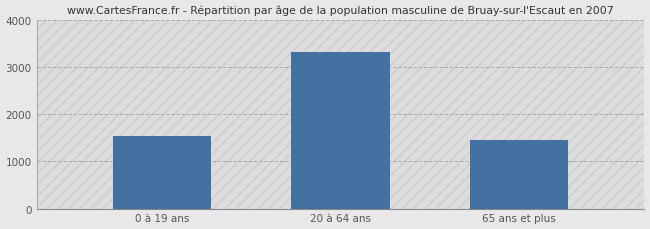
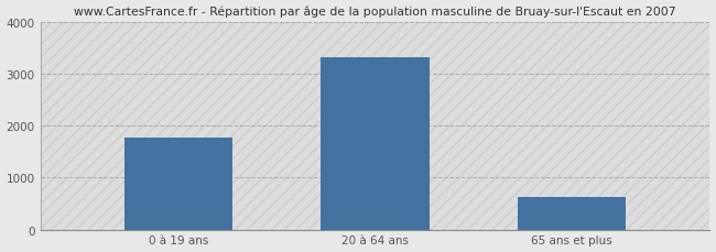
0 à 19 ans: 1550 -> 1780
65 ans et plus: 1450 -> 630
